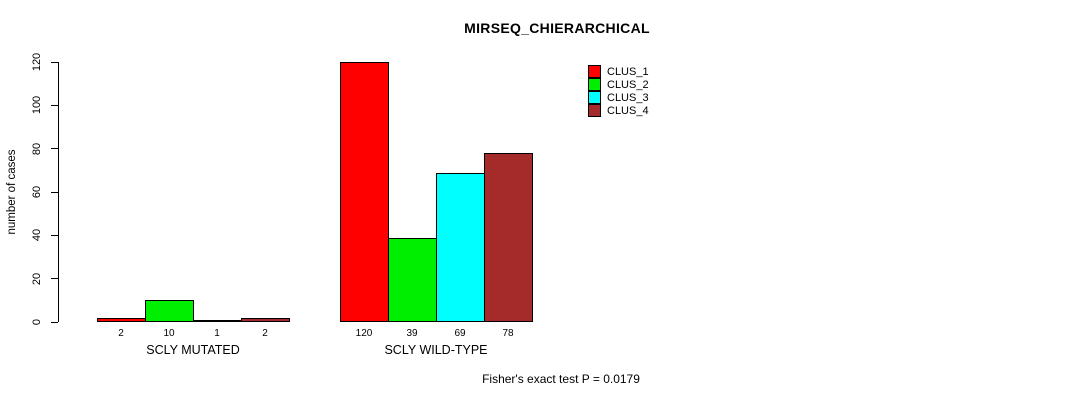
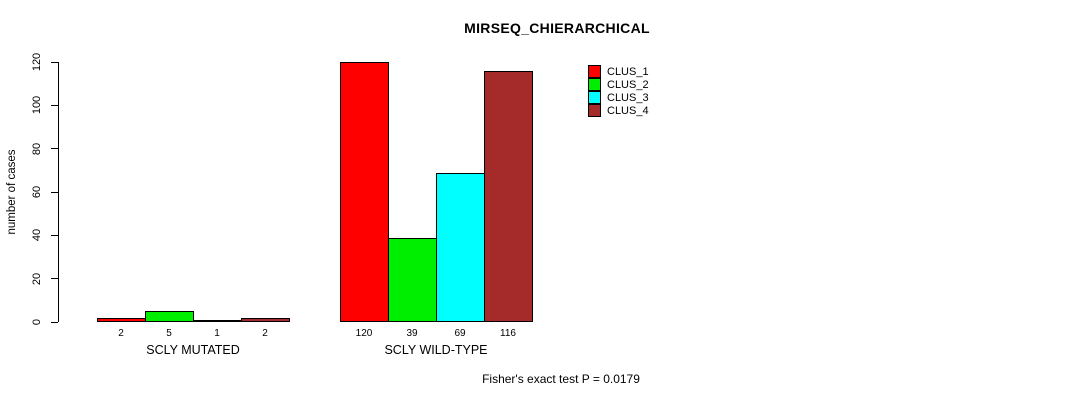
CLUS_2/SCLY MUTATED: 10 -> 5
CLUS_4/SCLY WILD-TYPE: 78 -> 116
